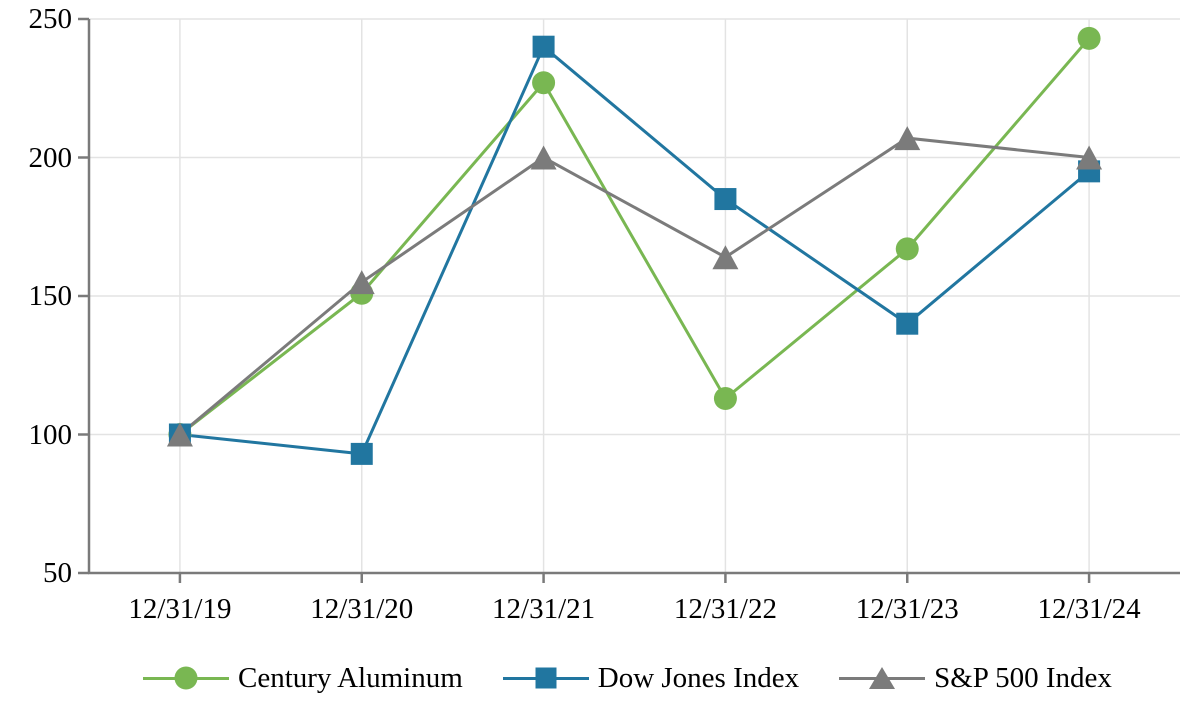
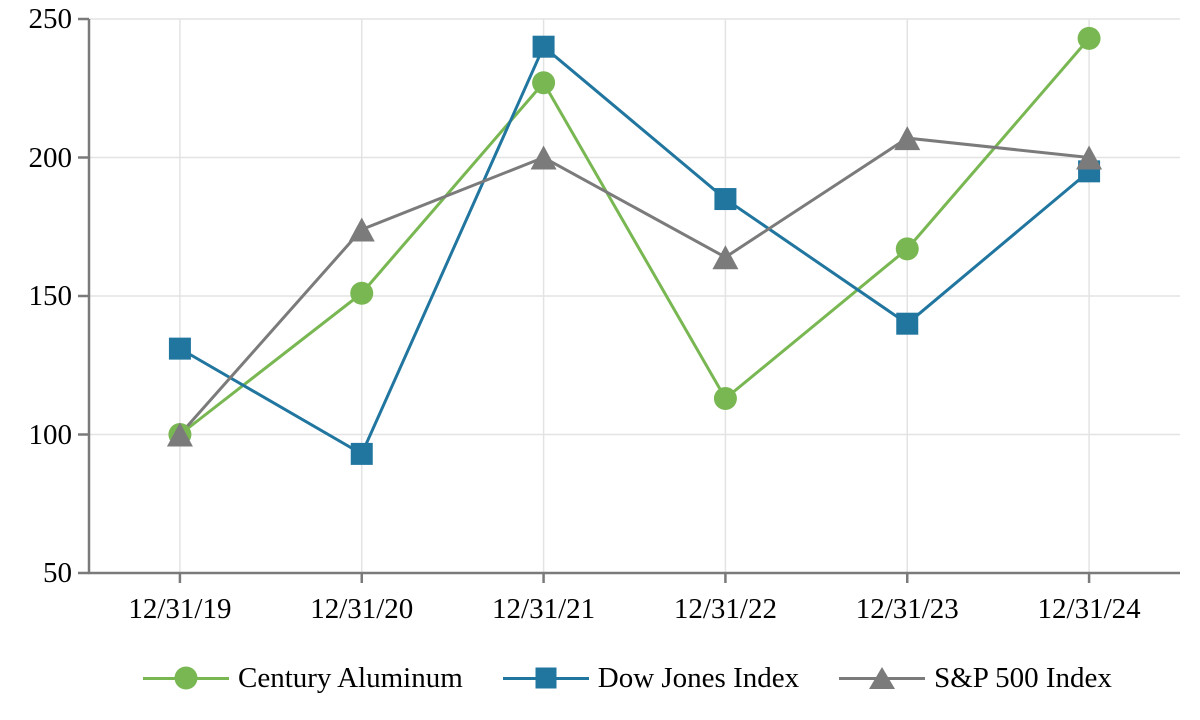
Dow Jones Index/12/31/19: 100 -> 131
S&P 500 Index/12/31/20: 155 -> 174
